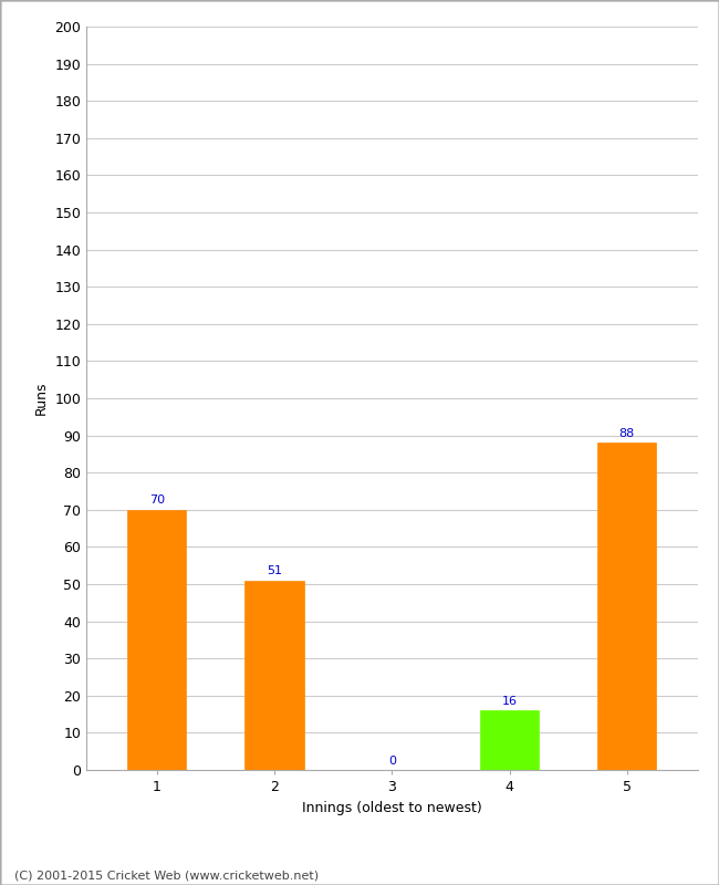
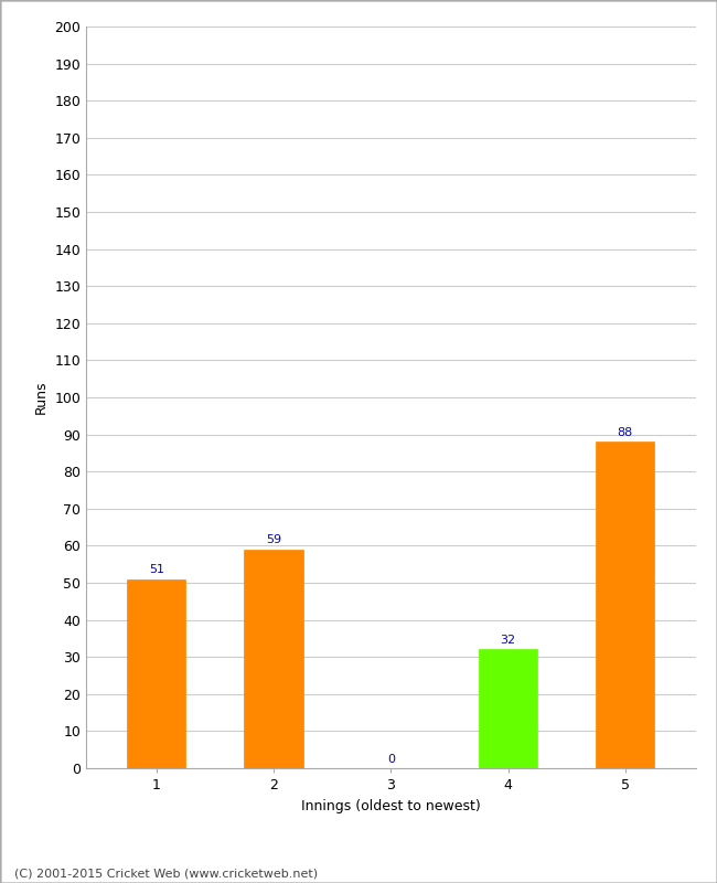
1: 70 -> 51
2: 51 -> 59
4: 16 -> 32
